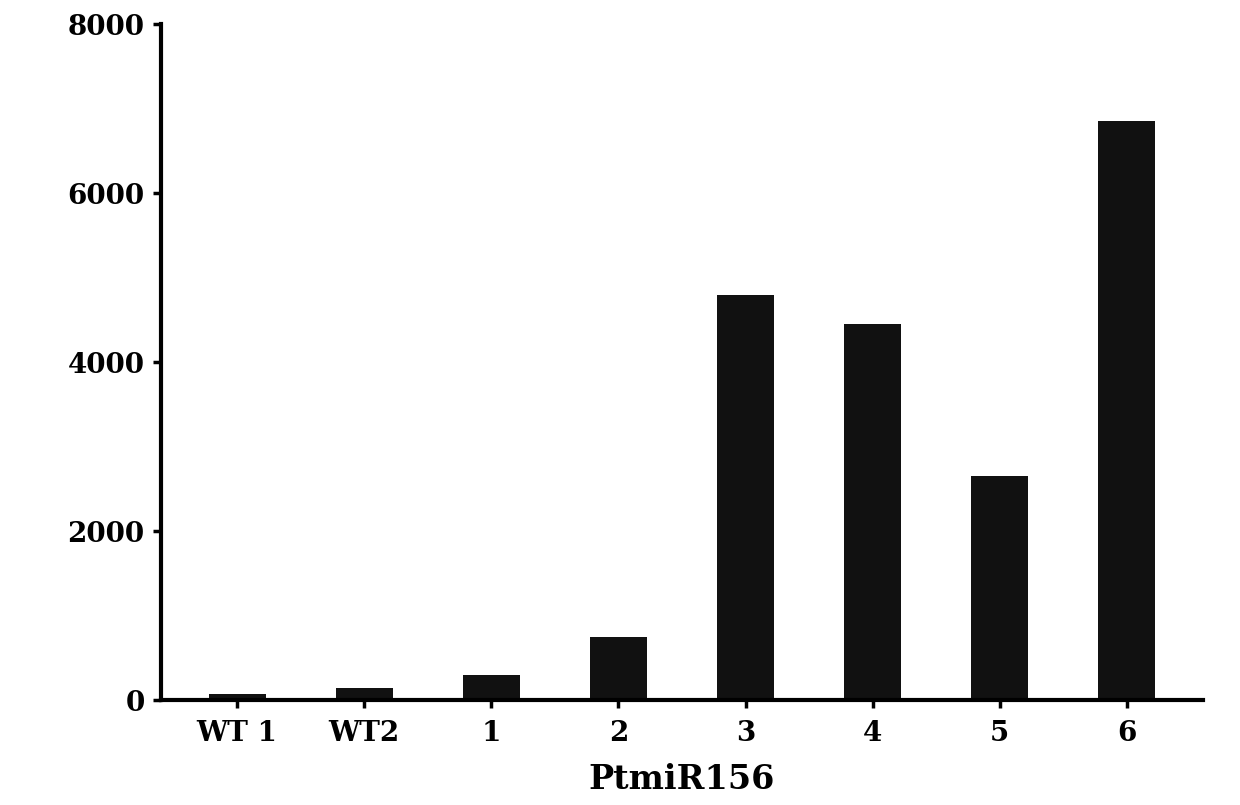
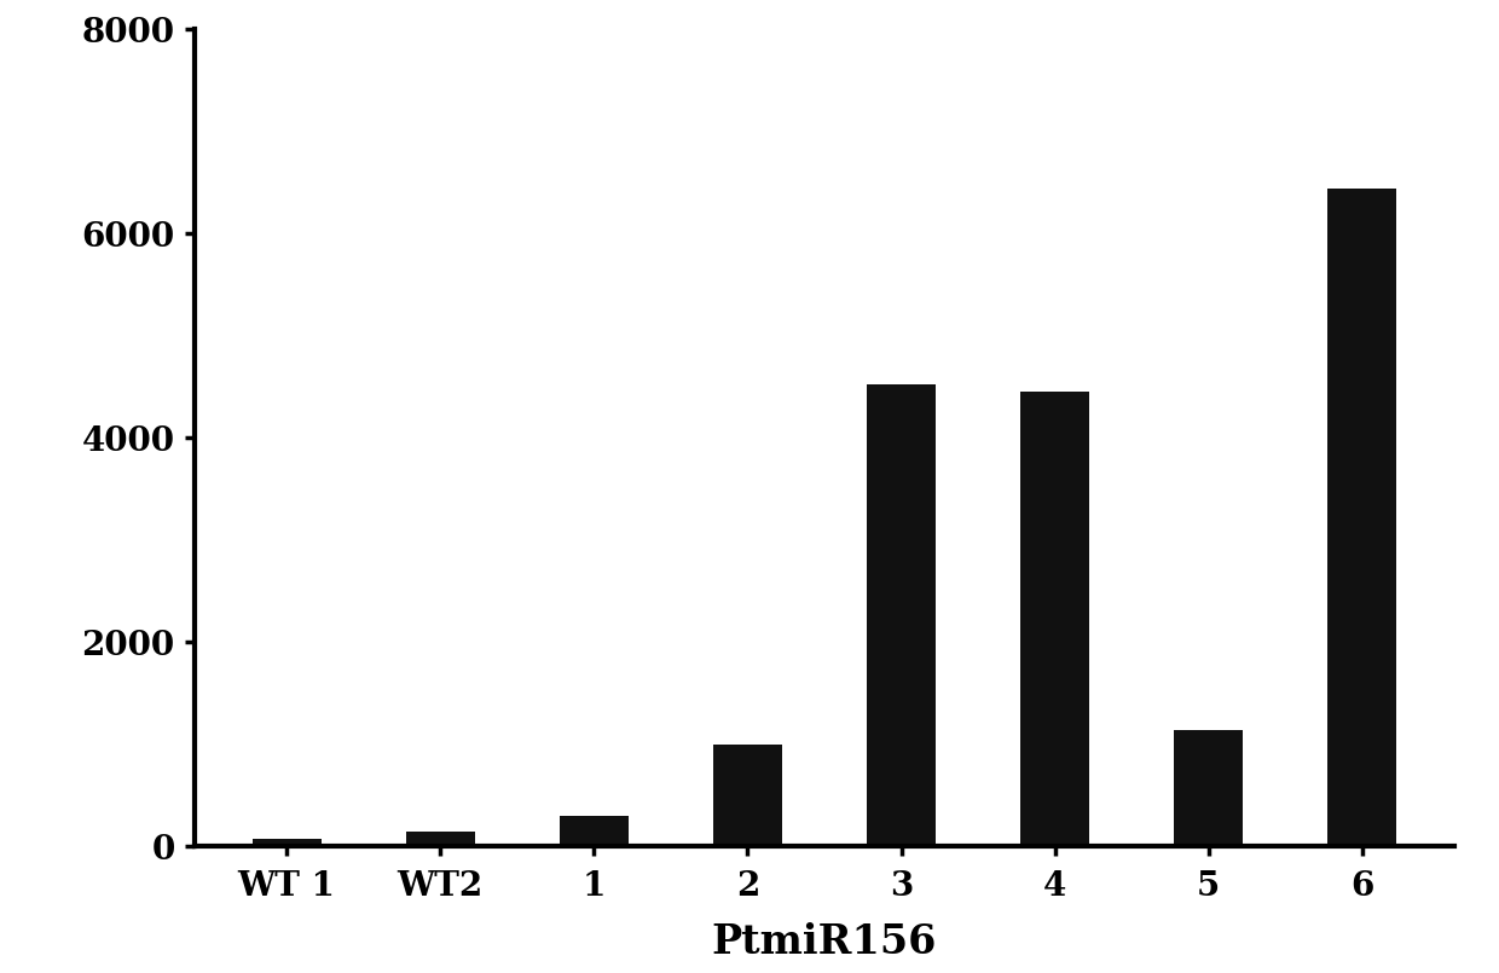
2: 750 -> 1000
3: 4800 -> 4520
5: 2650 -> 1140
6: 6850 -> 6440
